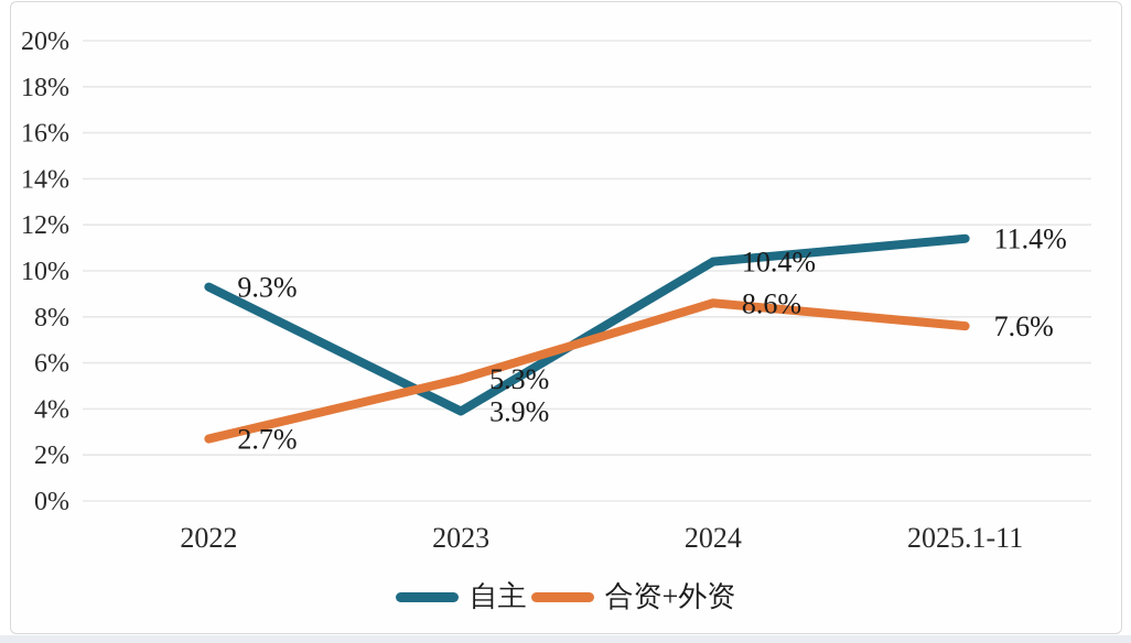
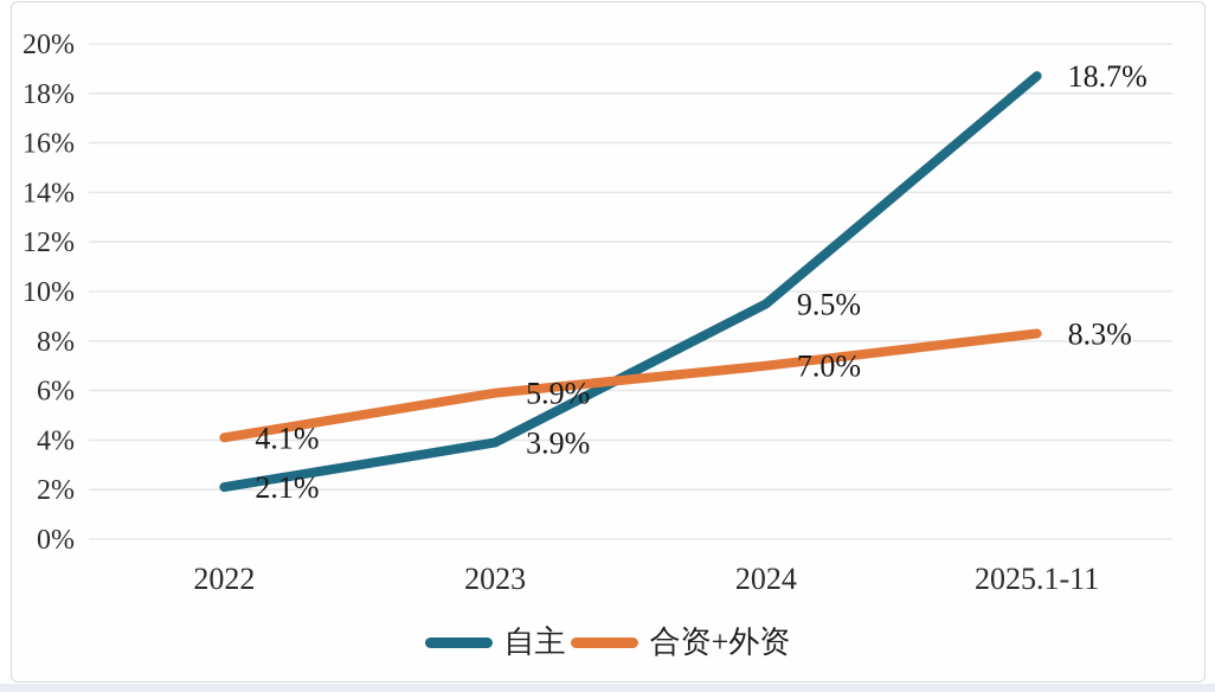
自主/2022: 9.3% -> 2.1%
合资+外资/2022: 2.7% -> 4.1%
合资+外资/2023: 5.3% -> 5.9%
自主/2024: 10.4% -> 9.5%
合资+外资/2024: 8.6% -> 7.0%
自主/2025.1-11: 11.4% -> 18.7%
合资+外资/2025.1-11: 7.6% -> 8.3%
